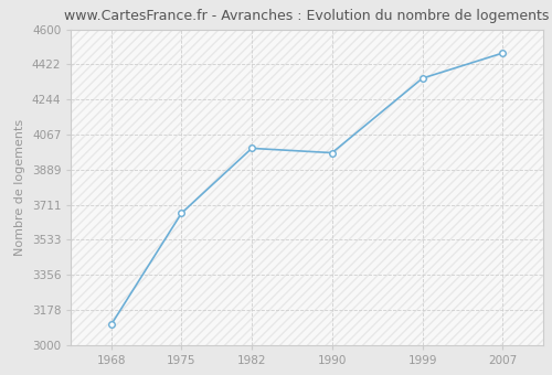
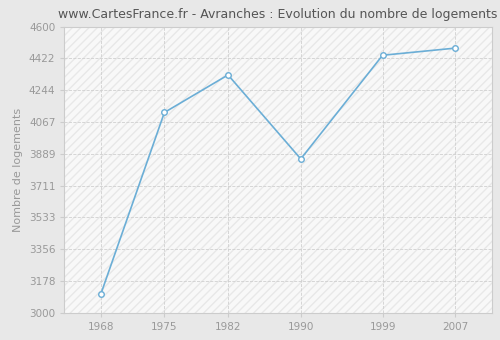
1975: 3670 -> 4120
1982: 4000 -> 4330
1990: 3970 -> 3860
1999: 4350 -> 4440
